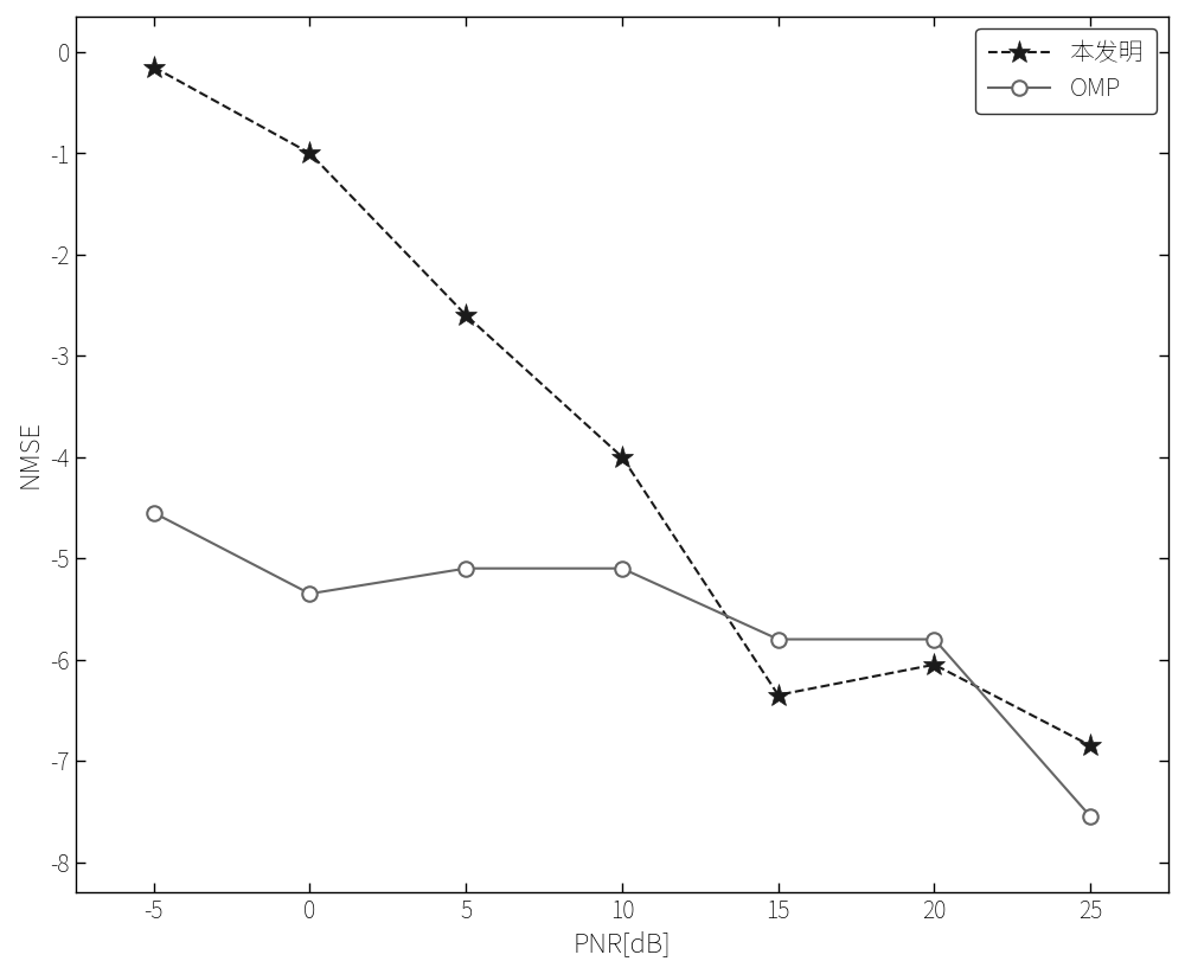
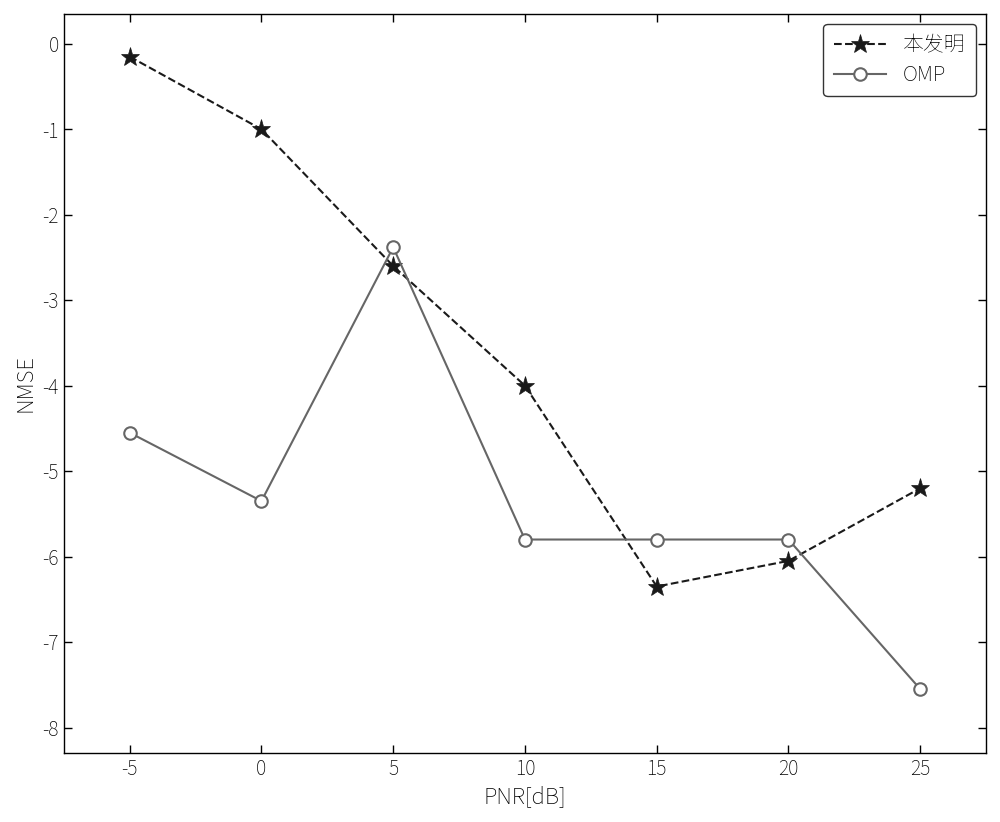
OMP/5: -5.10 -> -2.38
OMP/10: -5.10 -> -5.80
本发明/25: -6.85 -> -5.20
